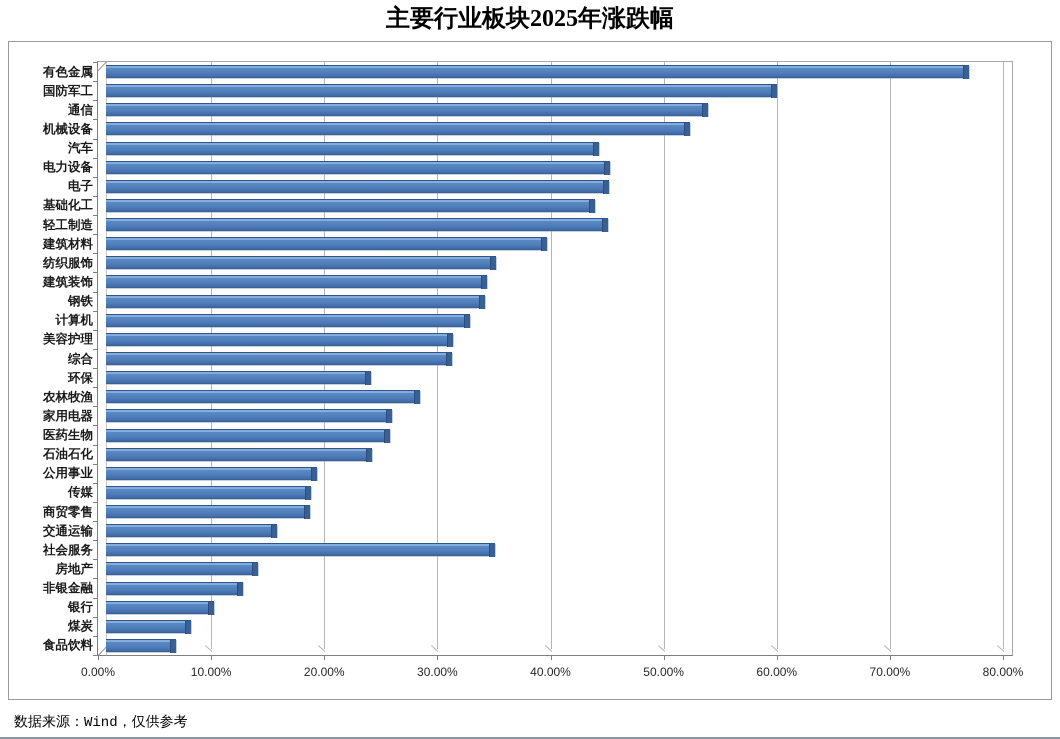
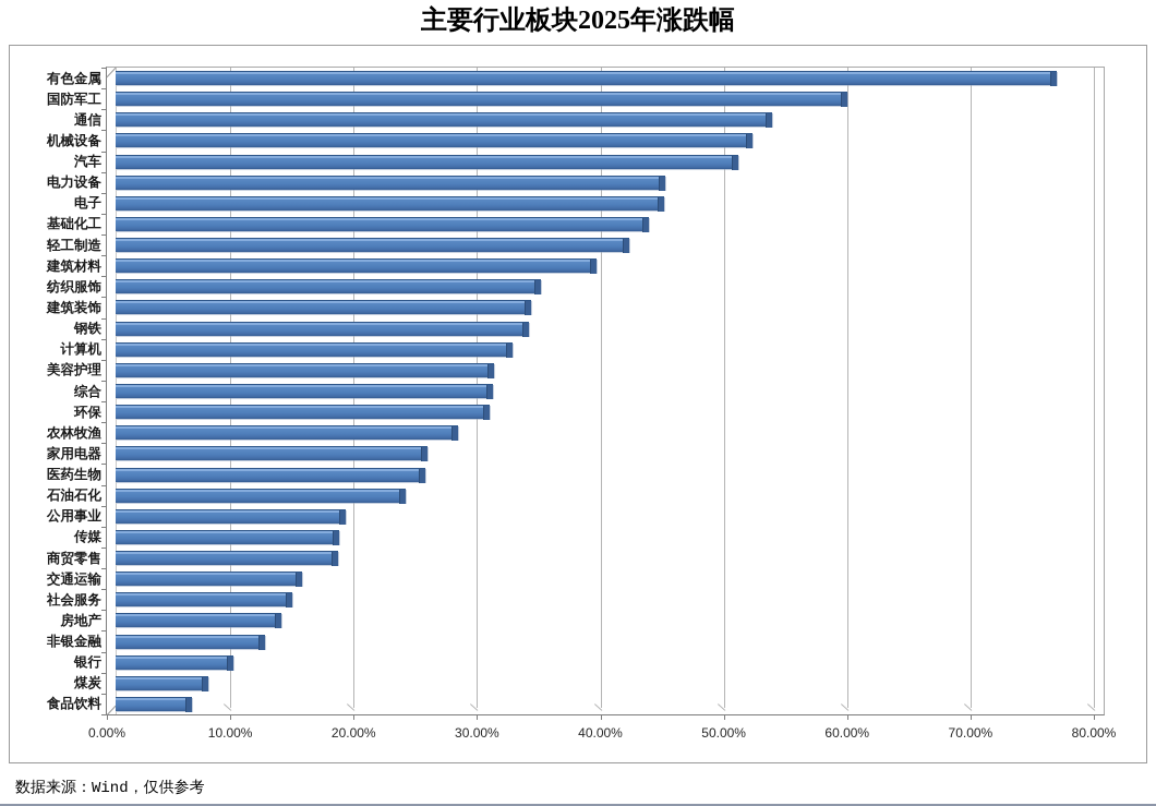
汽车: 43.9% -> 50.8%
轻工制造: 44.7% -> 42.0%
环保: 23.8% -> 30.7%
社会服务: 34.7% -> 14.7%
